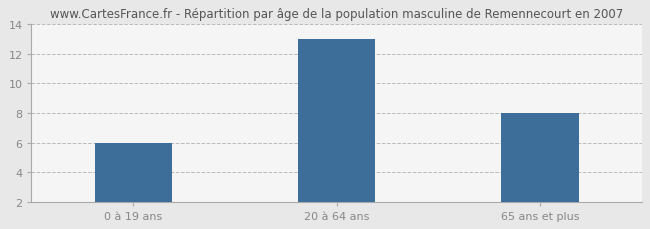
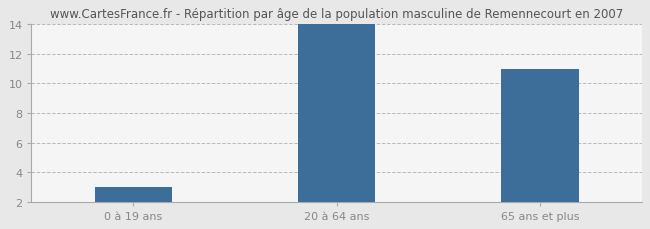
0 à 19 ans: 6 -> 3
20 à 64 ans: 13 -> 14
65 ans et plus: 8 -> 11
